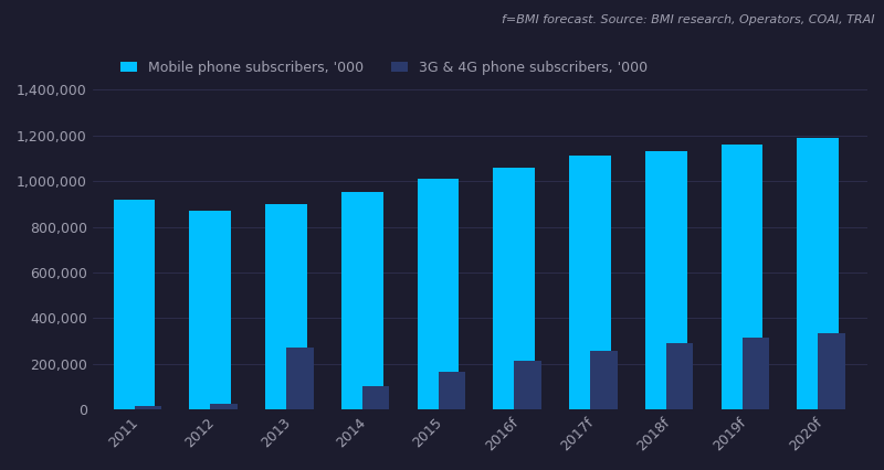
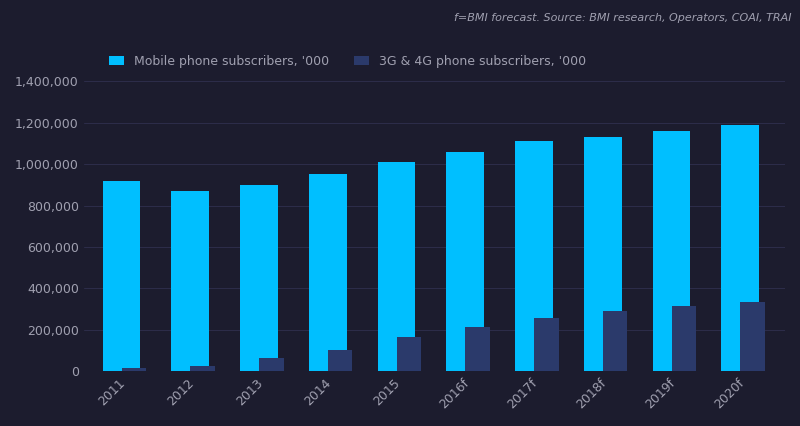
3G & 4G phone subscribers, '000/2013: 270,000 -> 65,000
